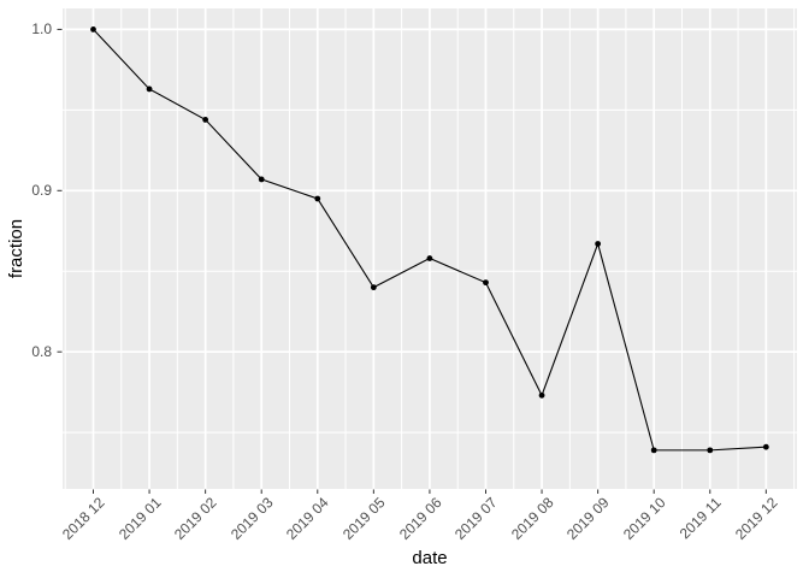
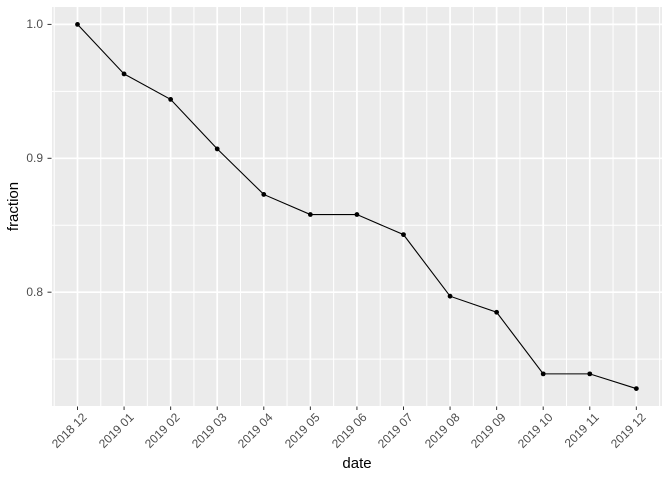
2019 04: 0.895 -> 0.873
2019 05: 0.840 -> 0.858
2019 08: 0.773 -> 0.797
2019 09: 0.867 -> 0.785
2019 12: 0.741 -> 0.728
